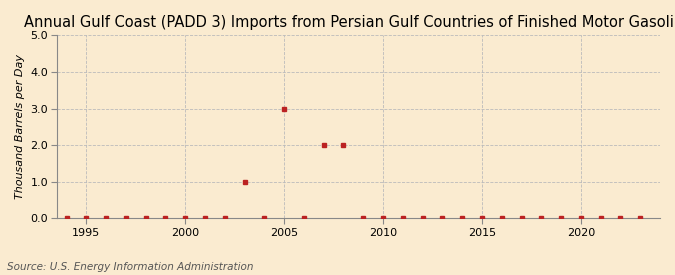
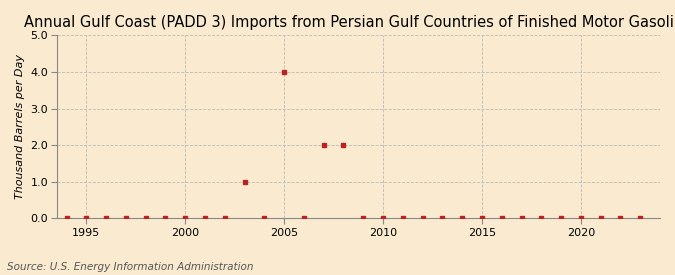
2005: 3 -> 4
